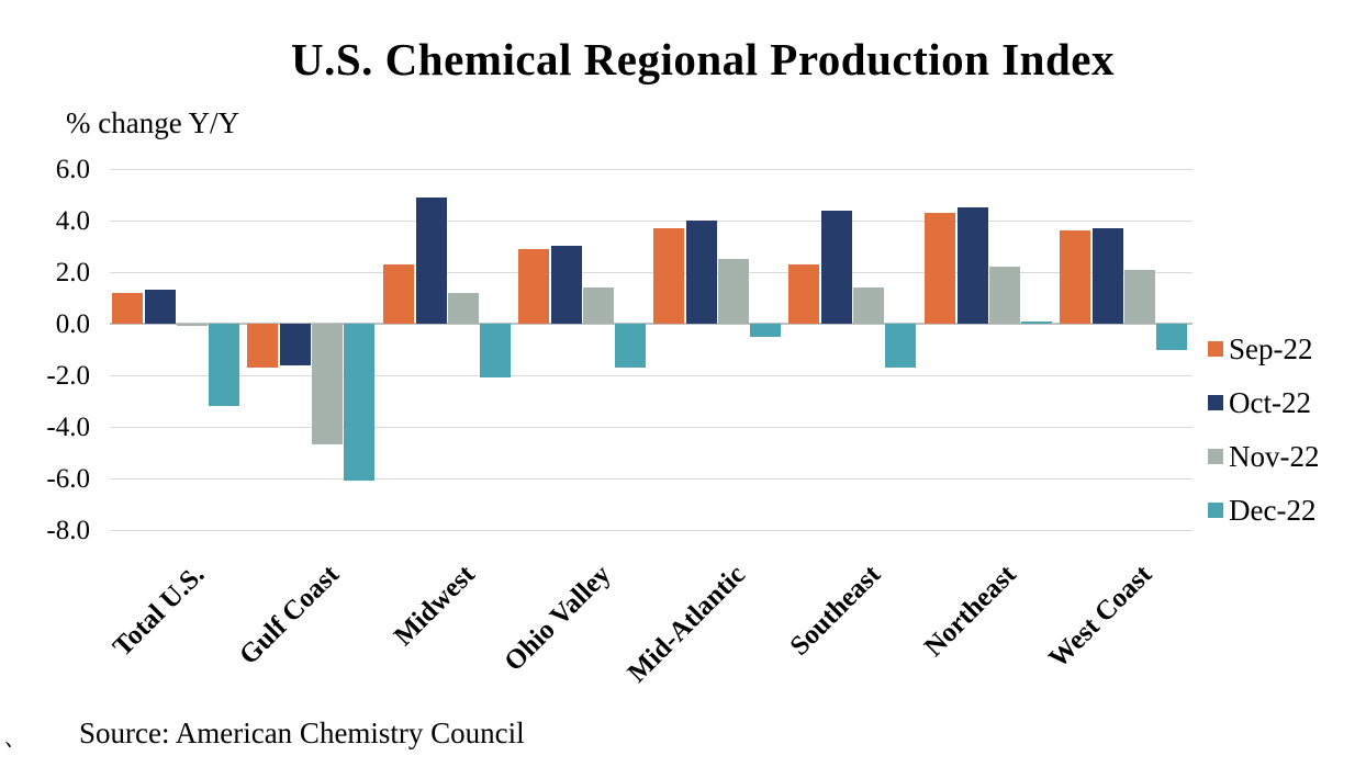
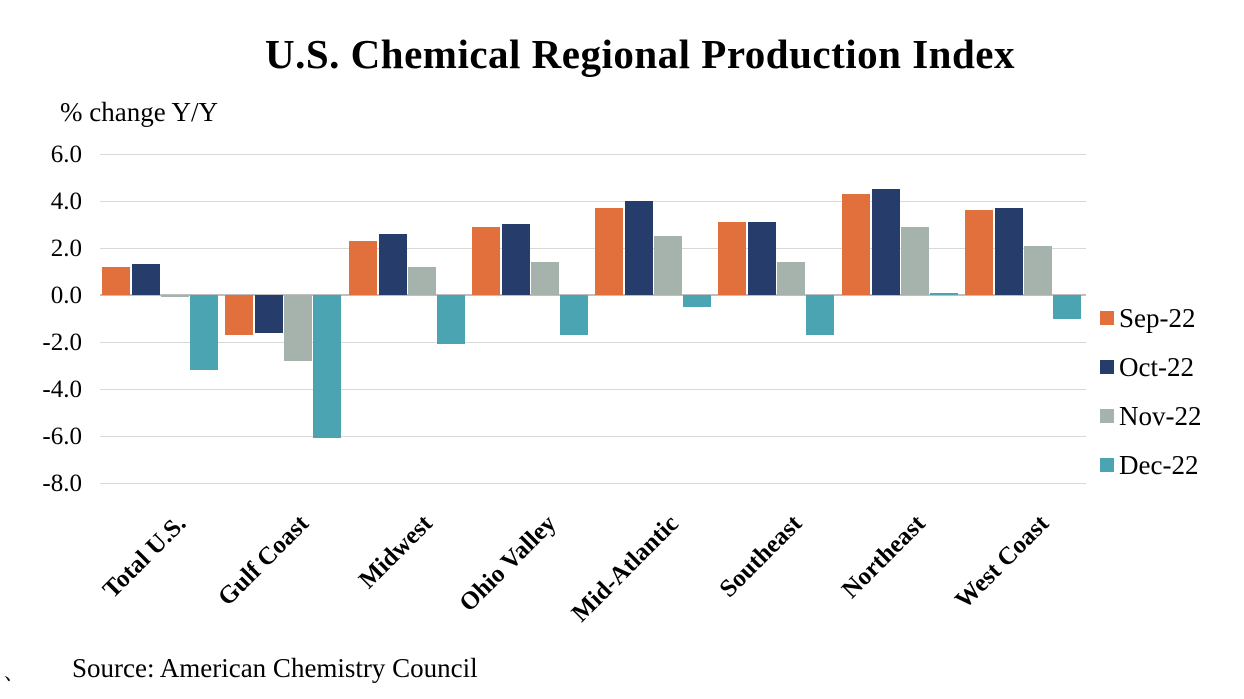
Nov-22/Gulf Coast: -4.7 -> -2.8
Oct-22/Midwest: 4.9 -> 2.6
Sep-22/Southeast: 2.3 -> 3.1
Oct-22/Southeast: 4.4 -> 3.1
Nov-22/Northeast: 2.2 -> 2.9
